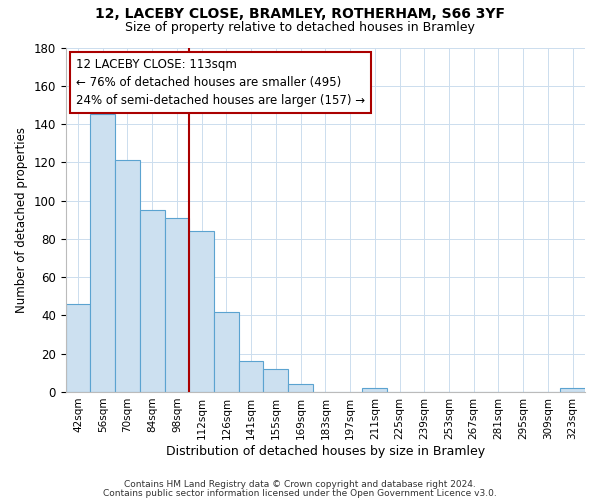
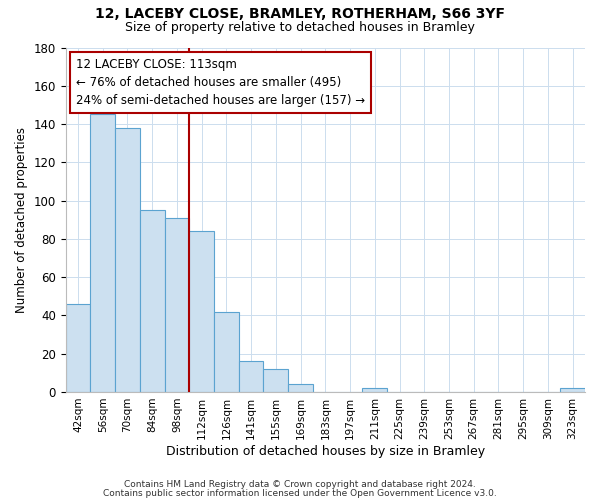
70sqm: 121 -> 138
